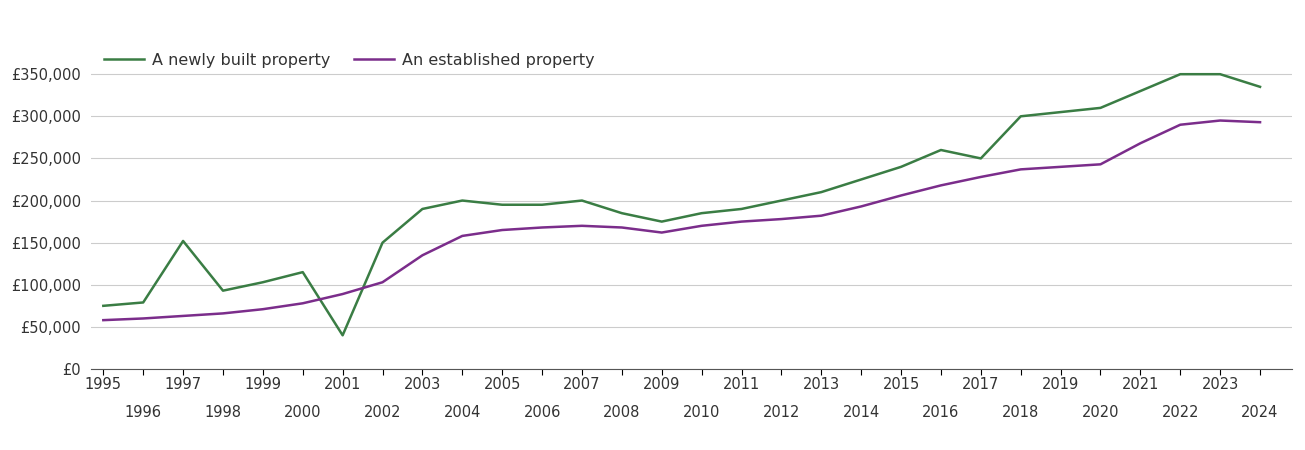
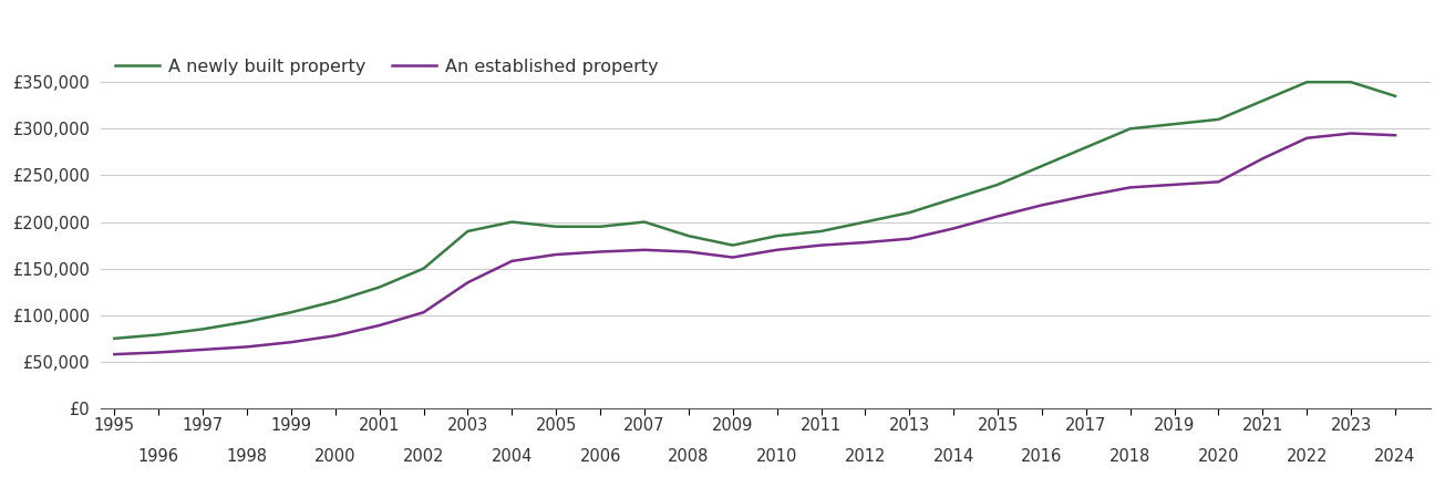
A newly built property/1997: £152,000 -> £85,000
A newly built property/2001: £40,000 -> £130,000
A newly built property/2017: £250,000 -> £280,000
